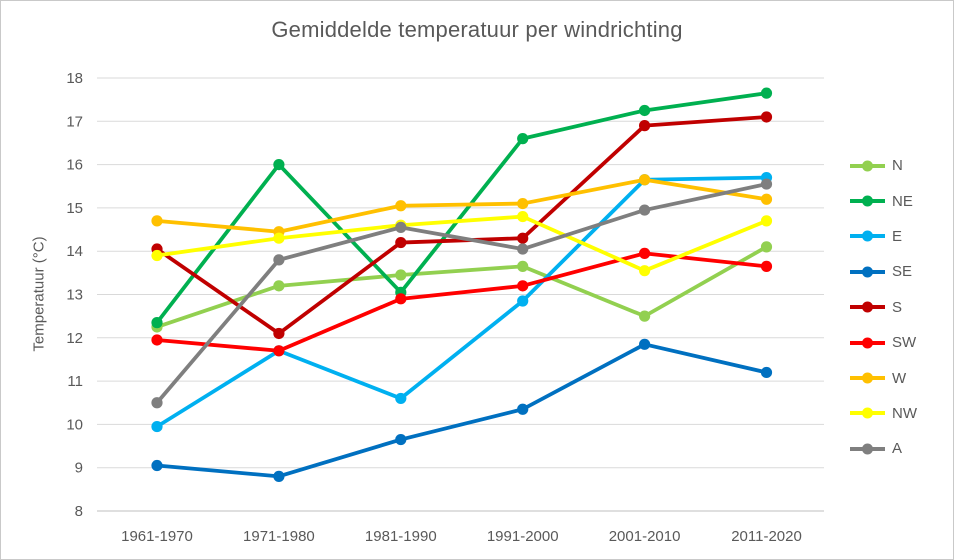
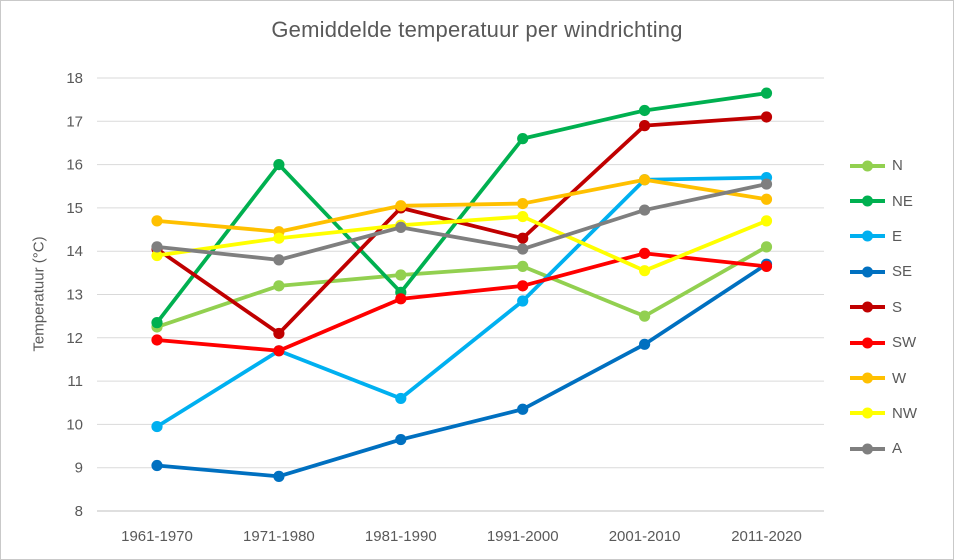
A/1961-1970: 10.5 -> 14.1
S/1981-1990: 14.2 -> 15.0
SE/2011-2020: 11.2 -> 13.7
